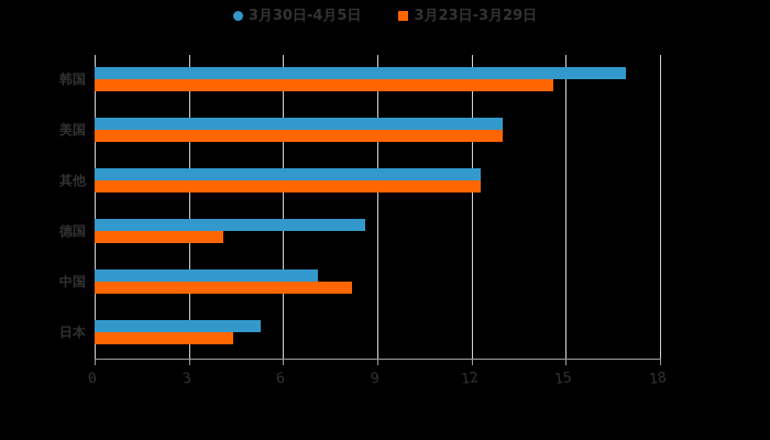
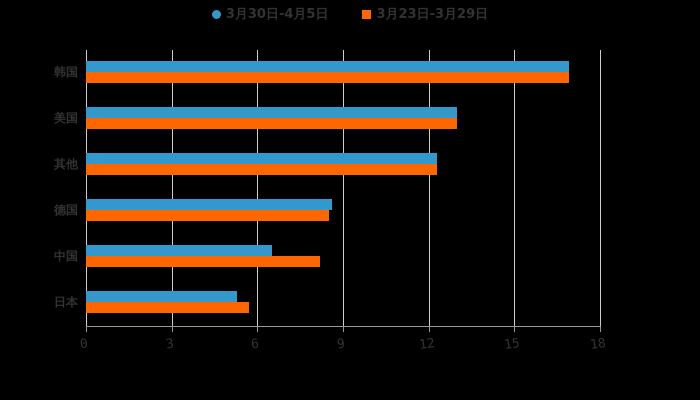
3月23日-3月29日/韩国: 14.6 -> 16.9
3月23日-3月29日/德国: 4.1 -> 8.5
3月30日-4月5日/中国: 7.1 -> 6.5
3月23日-3月29日/日本: 4.4 -> 5.7
